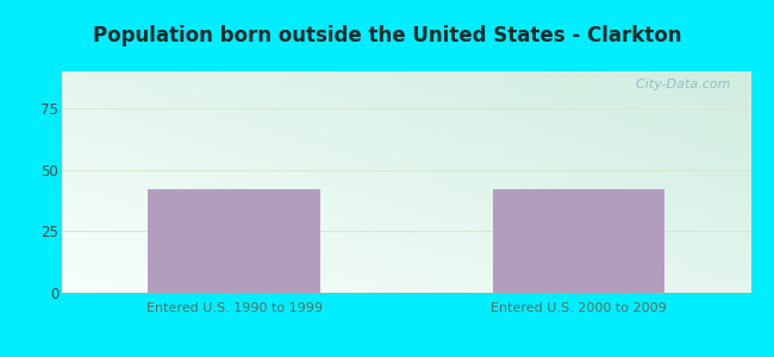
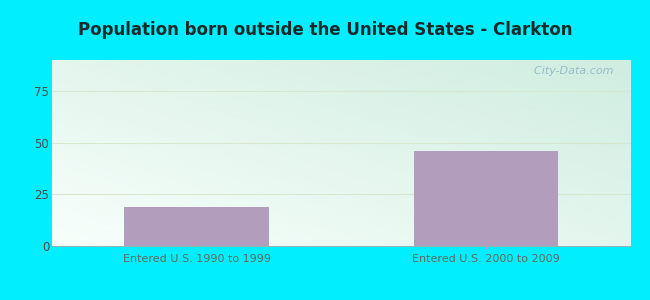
Entered U.S. 1990 to 1999: 42 -> 19
Entered U.S. 2000 to 2009: 42 -> 46
